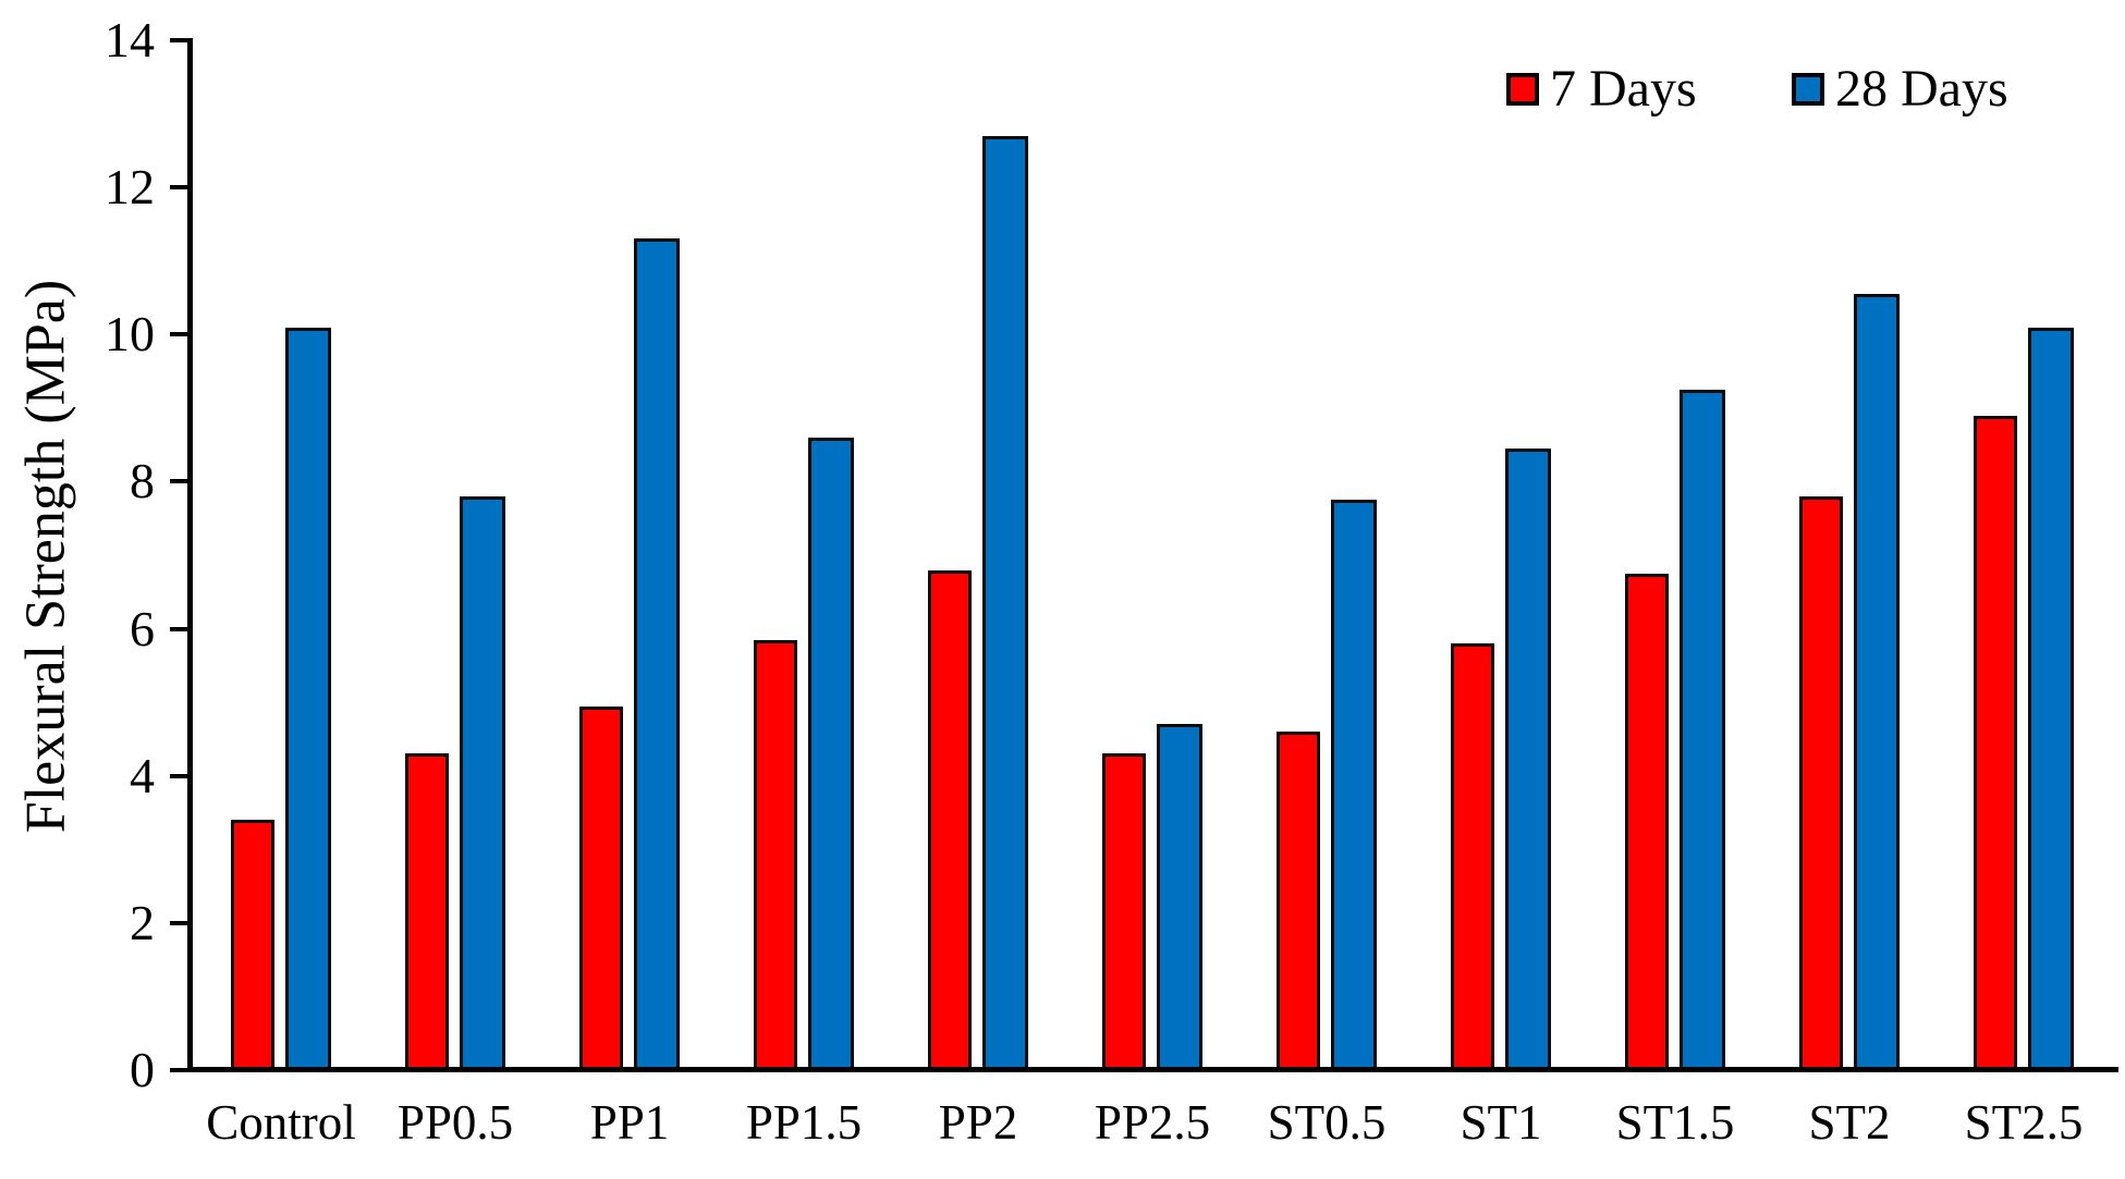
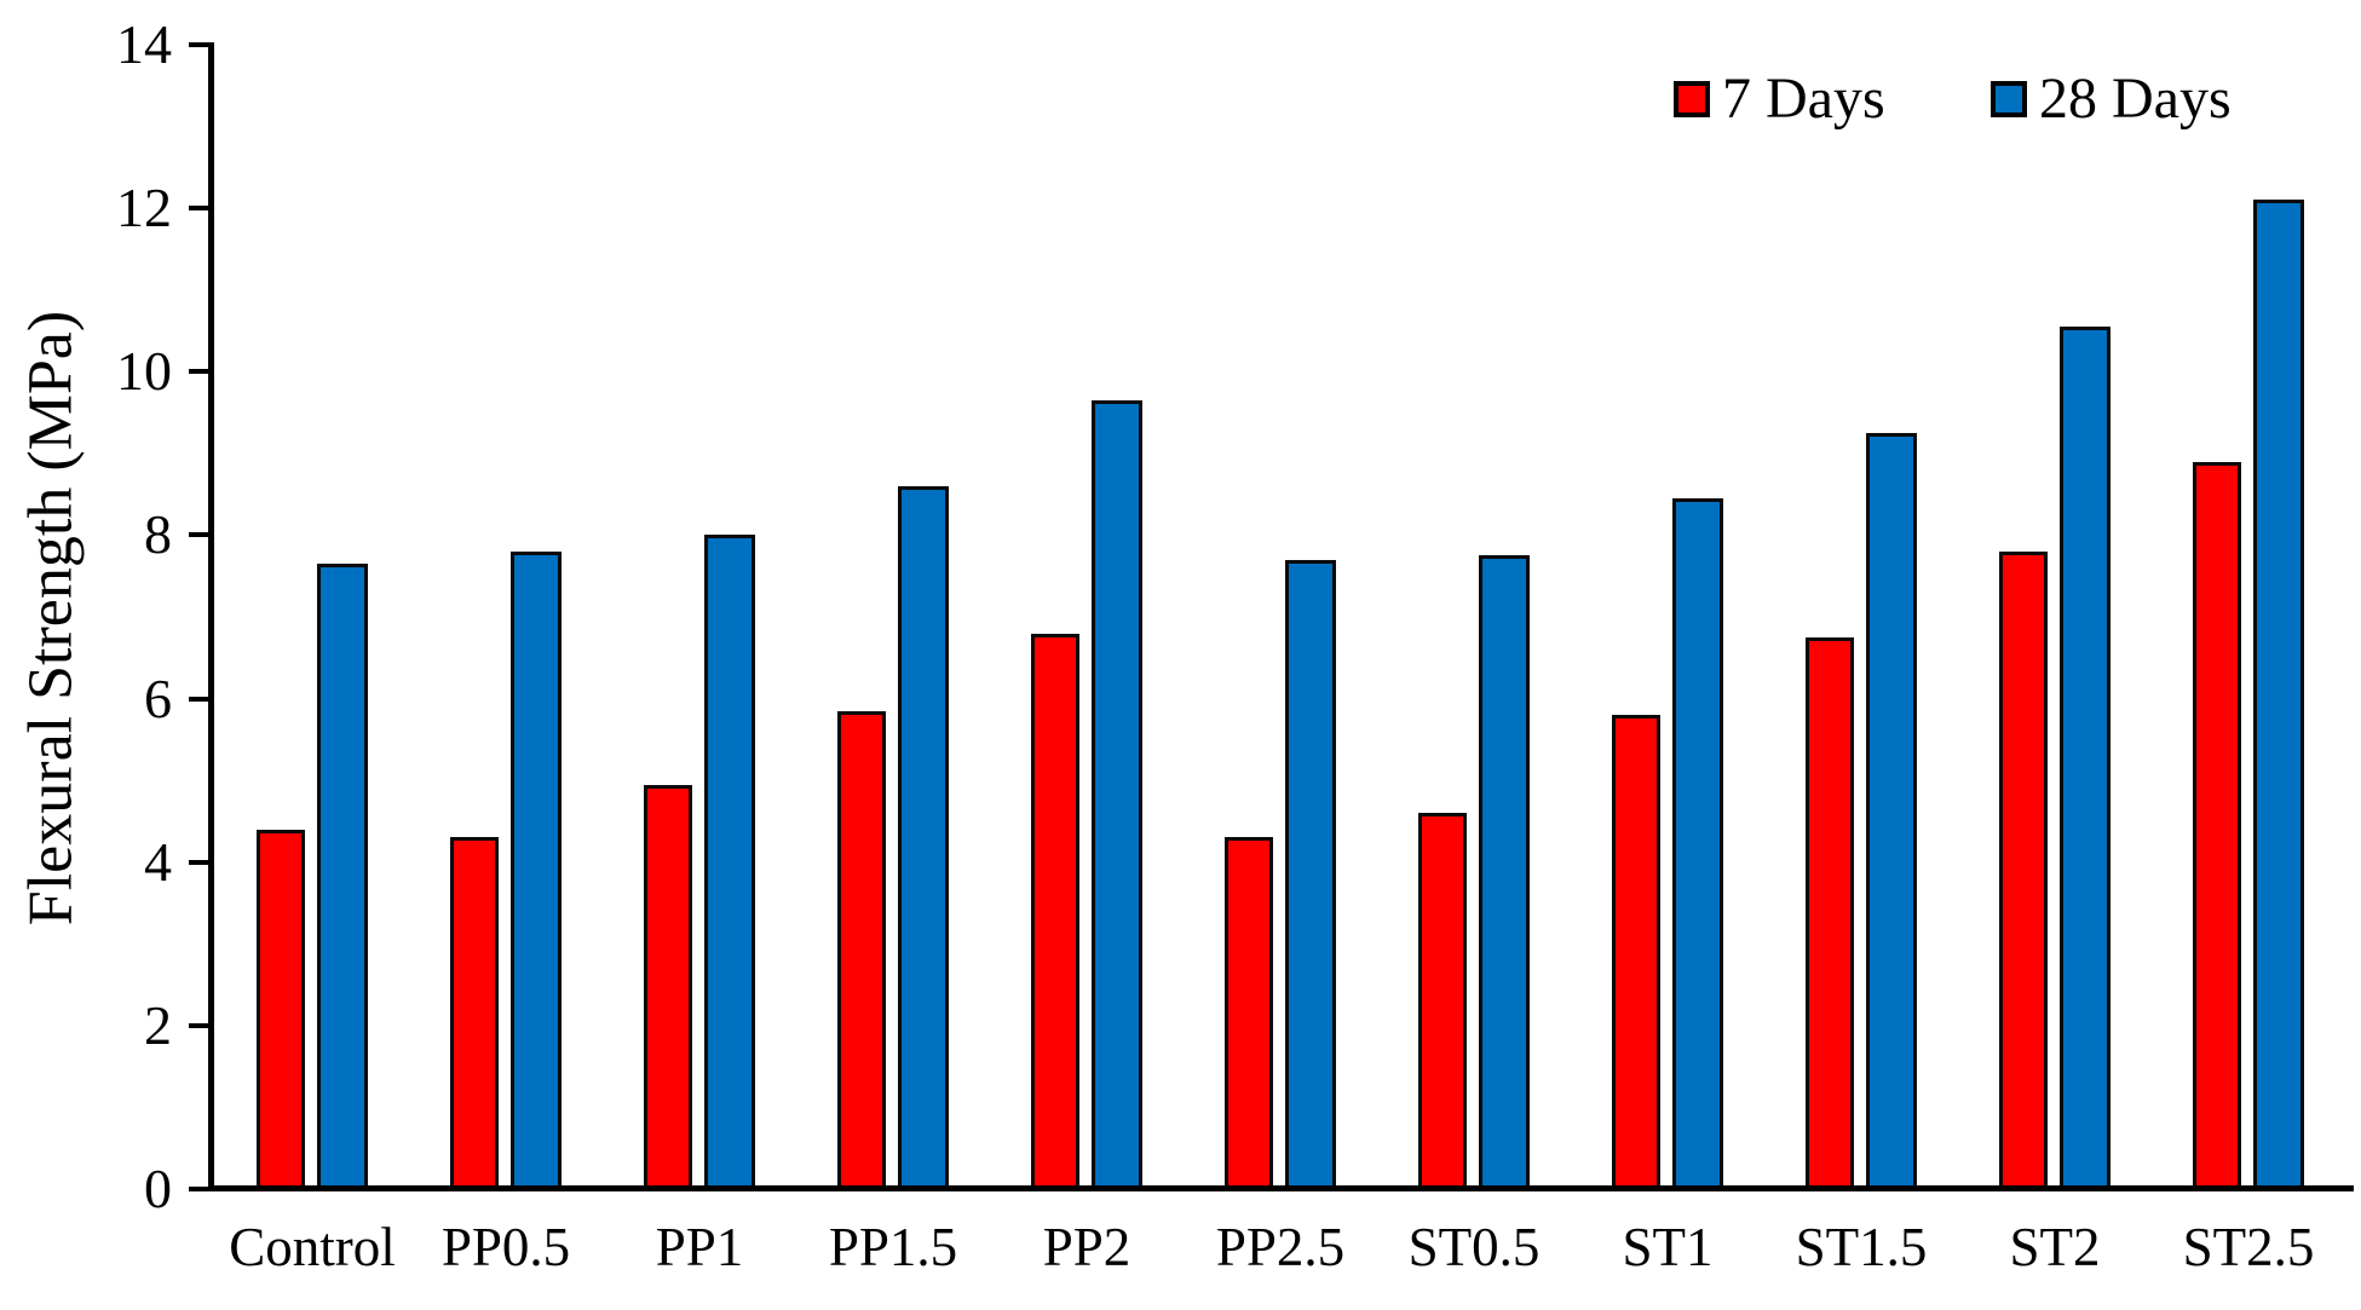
7 Days/Control: 3.4 -> 4.4
28 Days/Control: 10.1 -> 7.7
28 Days/PP1: 11.3 -> 8.0
28 Days/PP2: 12.7 -> 9.7
28 Days/PP2.5: 4.7 -> 7.7
28 Days/ST2.5: 10.1 -> 12.1
